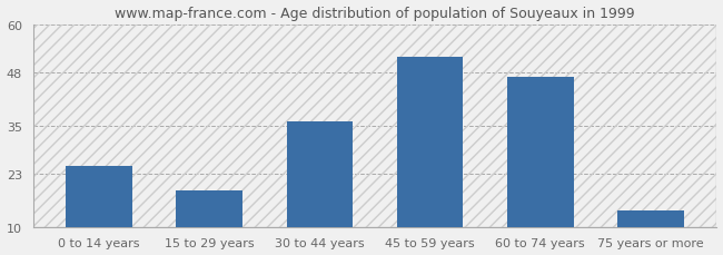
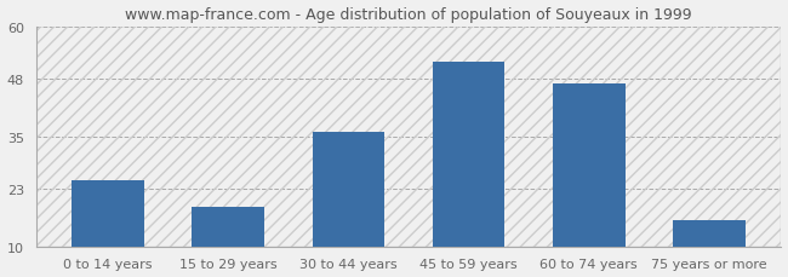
75 years or more: 14 -> 16
